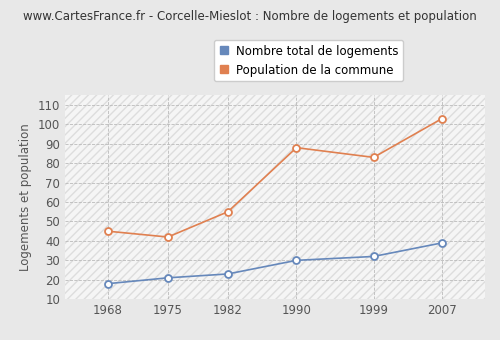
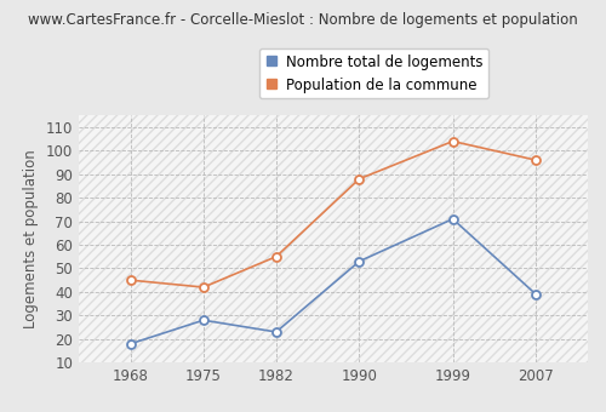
Nombre total de logements/1975: 21 -> 28
Nombre total de logements/1990: 30 -> 53
Nombre total de logements/1999: 32 -> 71
Population de la commune/1999: 83 -> 104
Population de la commune/2007: 103 -> 96
